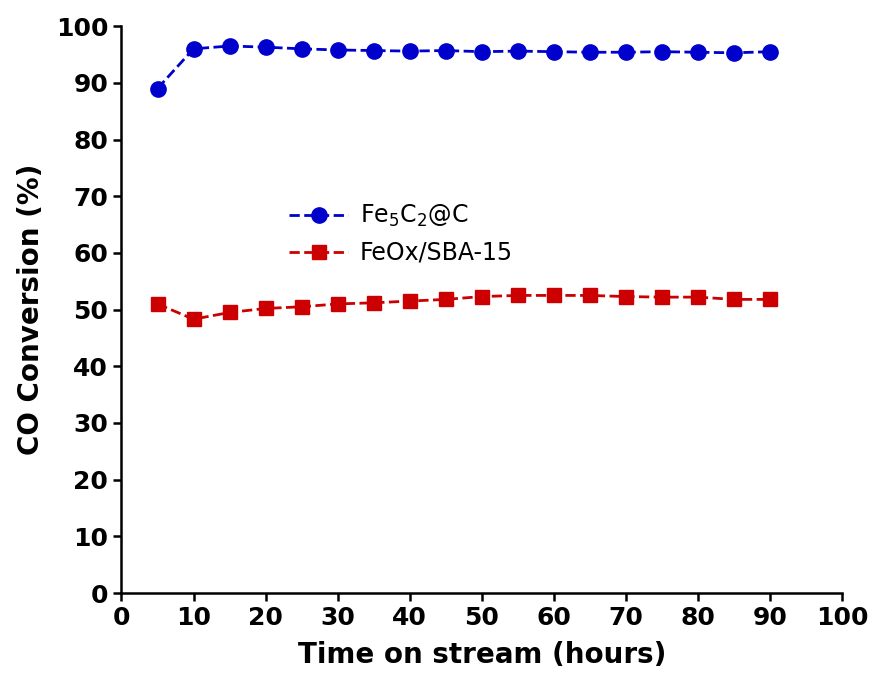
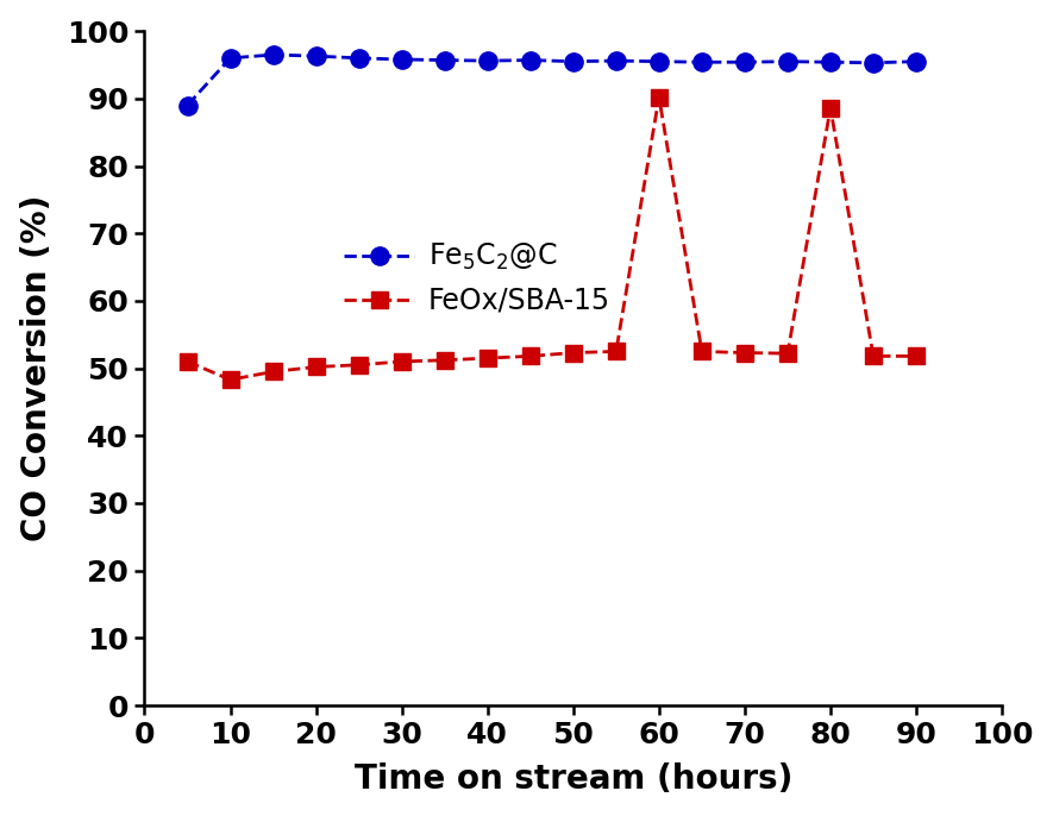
FeOx/SBA-15/60: 52.5 -> 90.2
FeOx/SBA-15/80: 52.2 -> 88.6
